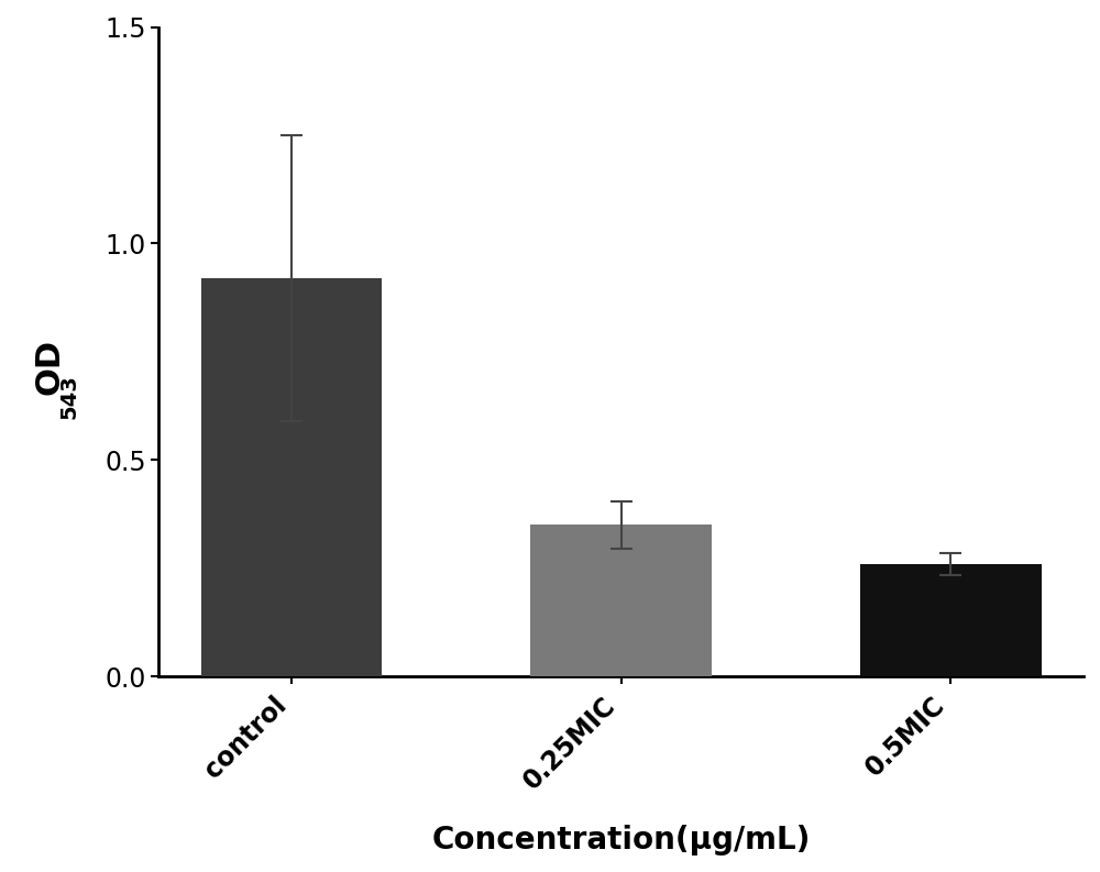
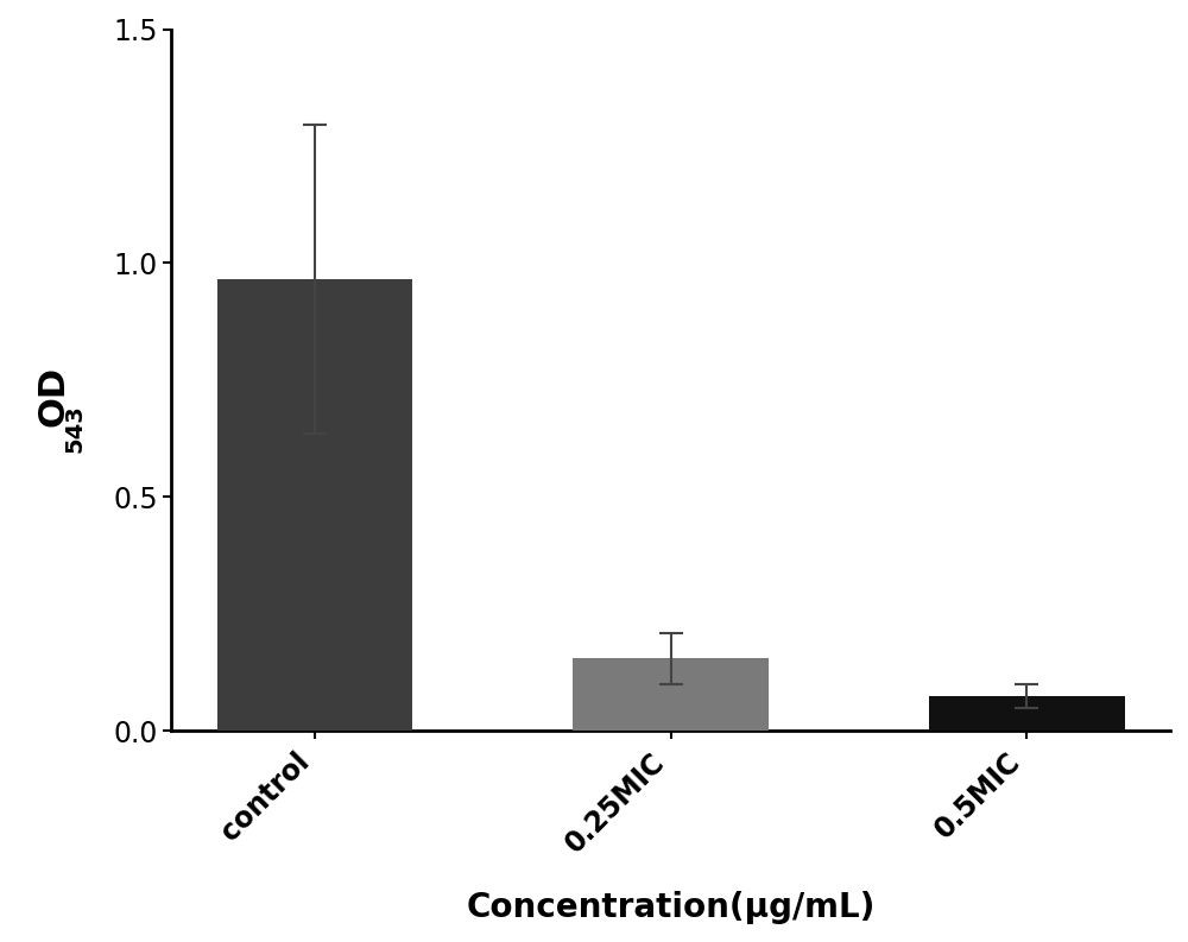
control: 0.920 -> 0.965
0.25MIC: 0.350 -> 0.155
0.5MIC: 0.260 -> 0.075
